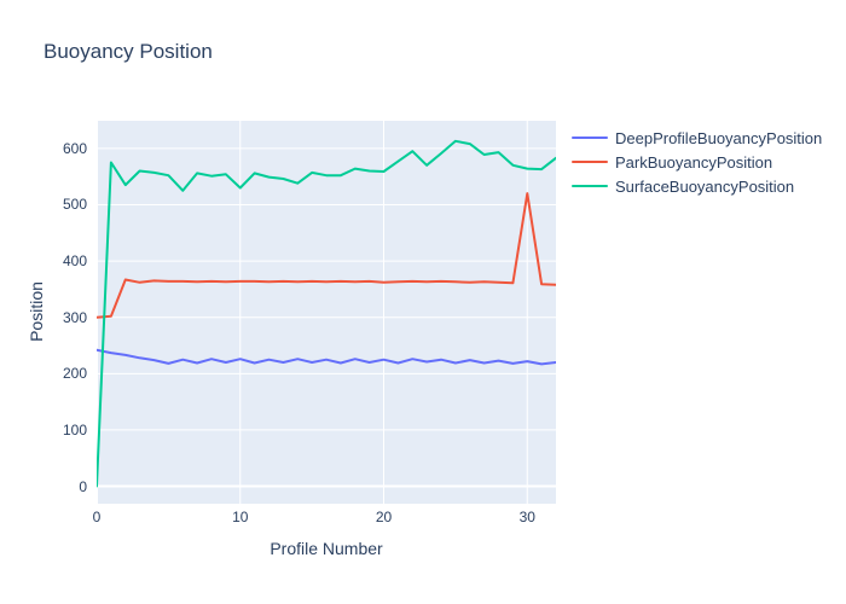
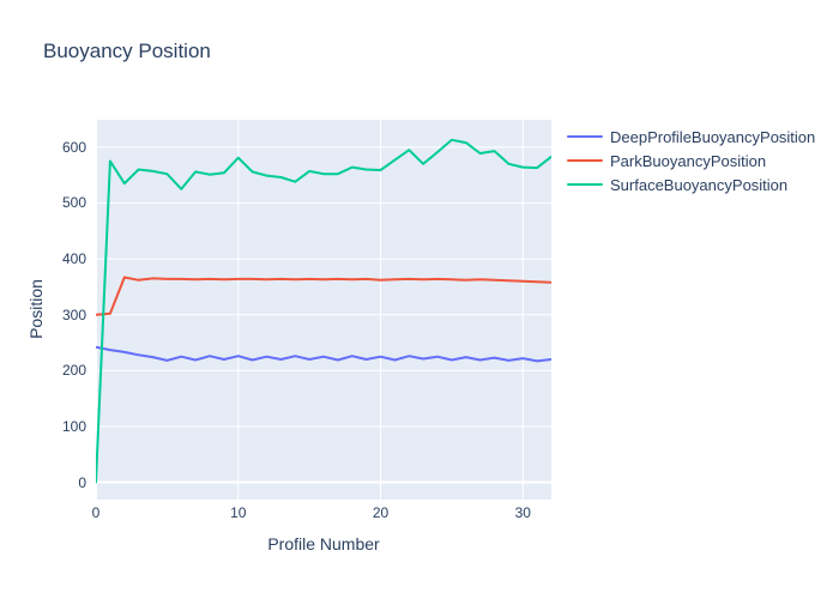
SurfaceBuoyancyPosition/10: 530 -> 580
ParkBuoyancyPosition/30: 520 -> 360
